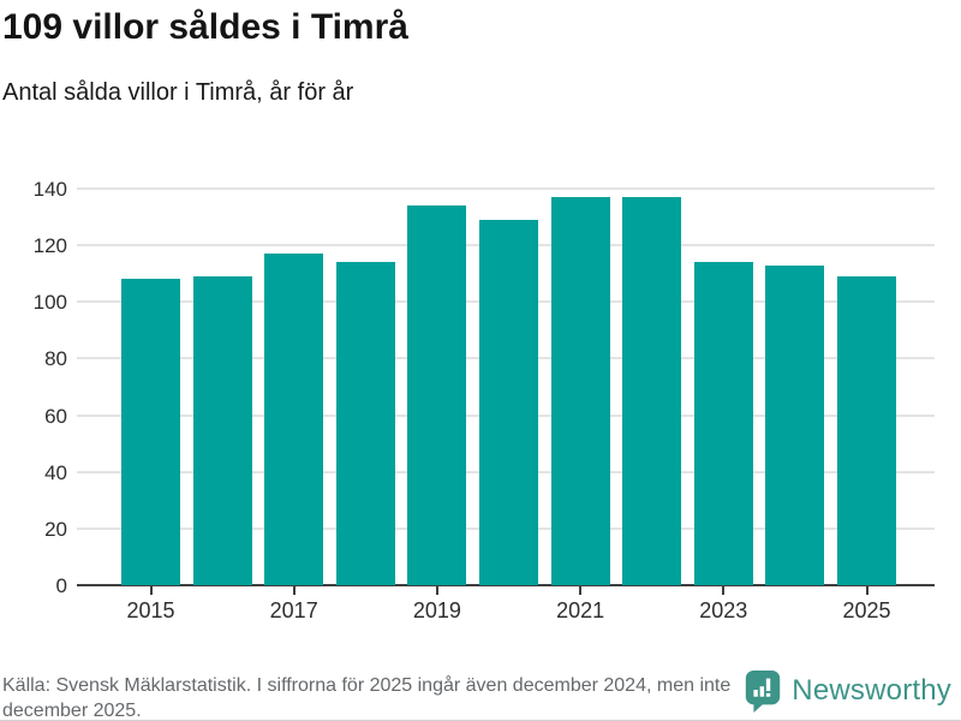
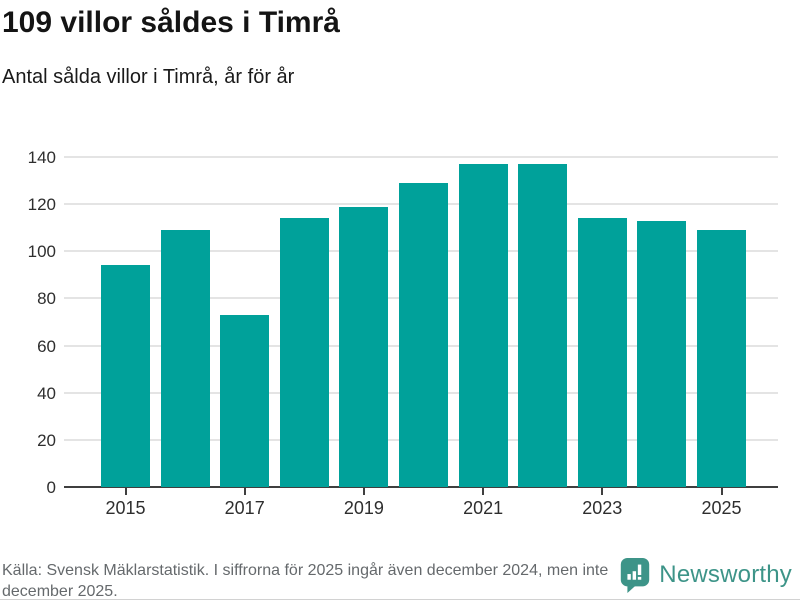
2015: 108 -> 94
2017: 117 -> 73
2019: 134 -> 119
